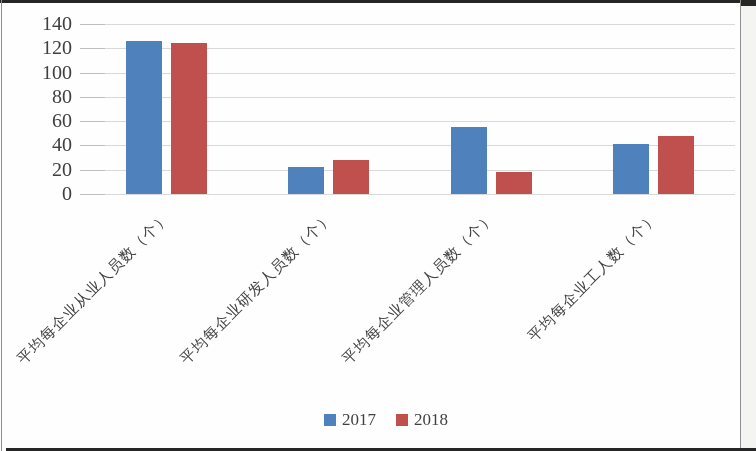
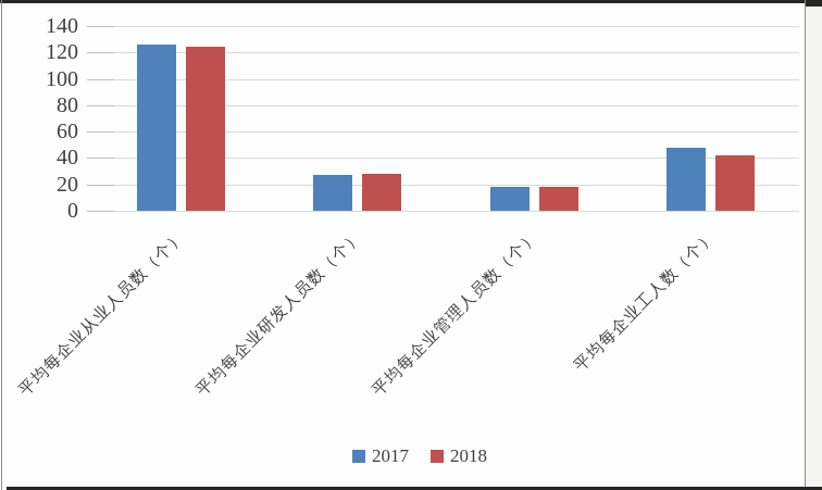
2017/平均每企业研发人员数（个）: 22 -> 27
2017/平均每企业管理人员数（个）: 55 -> 18
2017/平均每企业工人数（个）: 41 -> 48
2018/平均每企业工人数（个）: 48 -> 42
